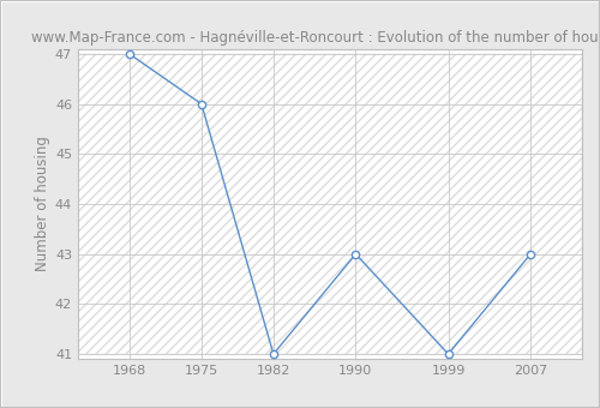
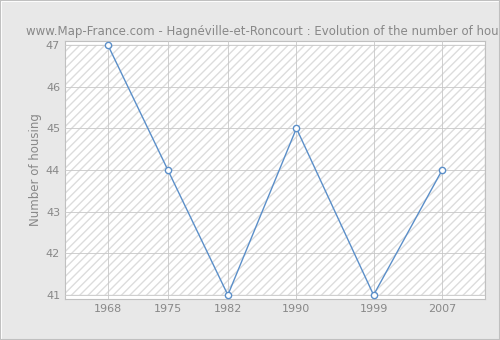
1975: 46 -> 44
1990: 43 -> 45
2007: 43 -> 44
